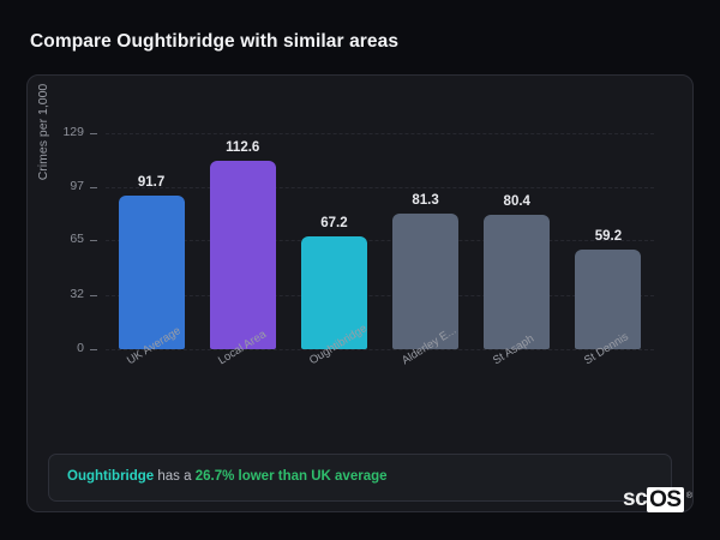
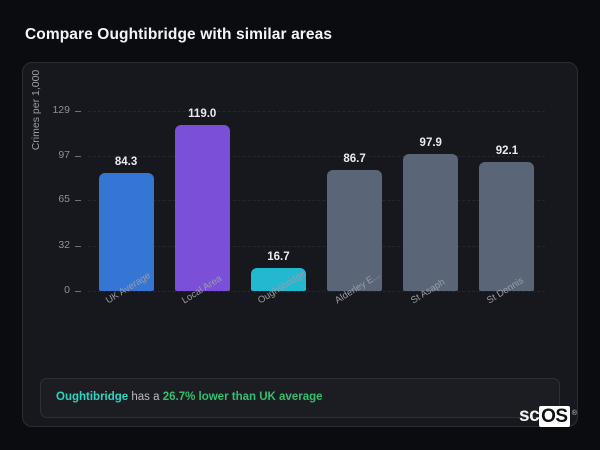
UK Average: 91.7 -> 84.3
Local Area: 112.6 -> 119.0
Oughtibridge: 67.2 -> 16.7
Alderley E...: 81.3 -> 86.7
St Asaph: 80.4 -> 97.9
St Dennis: 59.2 -> 92.1
